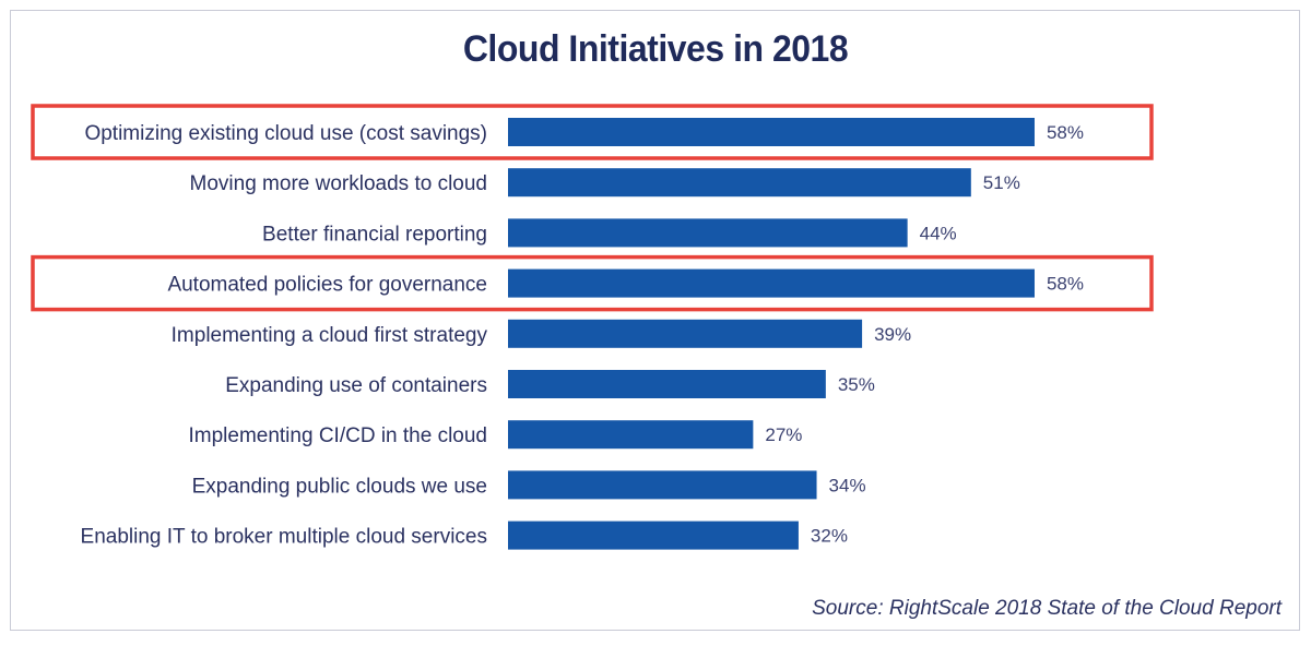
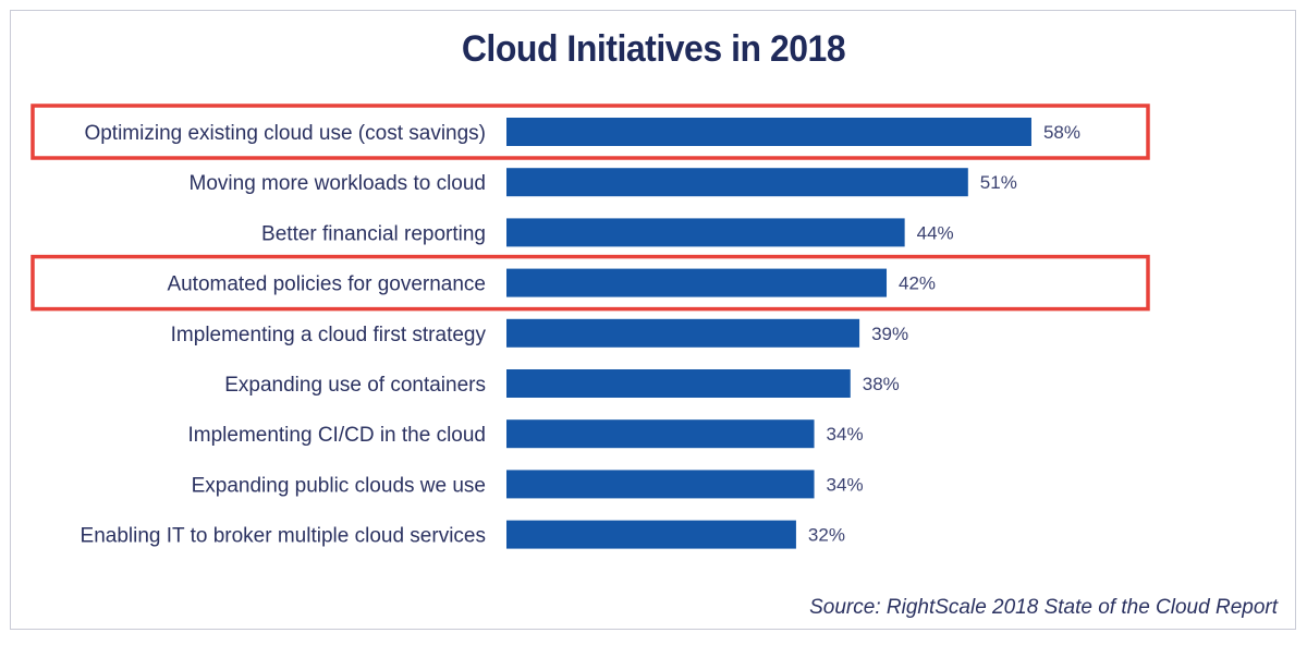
Automated policies for governance: 58% -> 42%
Expanding use of containers: 35% -> 38%
Implementing CI/CD in the cloud: 27% -> 34%
